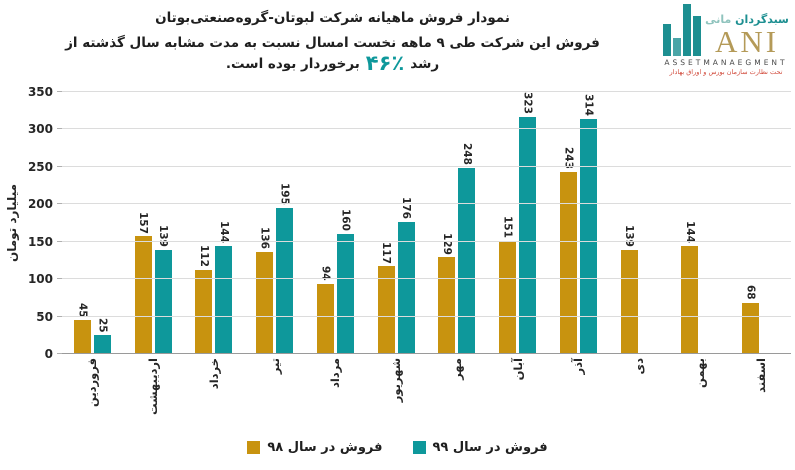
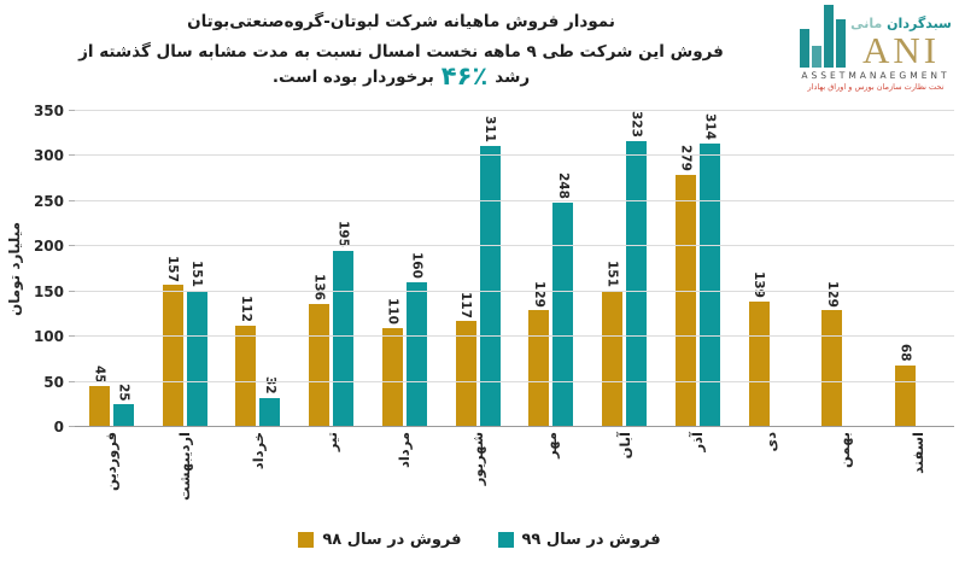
فروش در سال ۹۹/اردیبهشت: 139 -> 151
فروش در سال ۹۹/خرداد: 144 -> 32
فروش در سال ۹۸/مرداد: 94 -> 110
فروش در سال ۹۹/شهریور: 176 -> 311
فروش در سال ۹۸/آذر: 243 -> 279
فروش در سال ۹۸/بهمن: 144 -> 129
